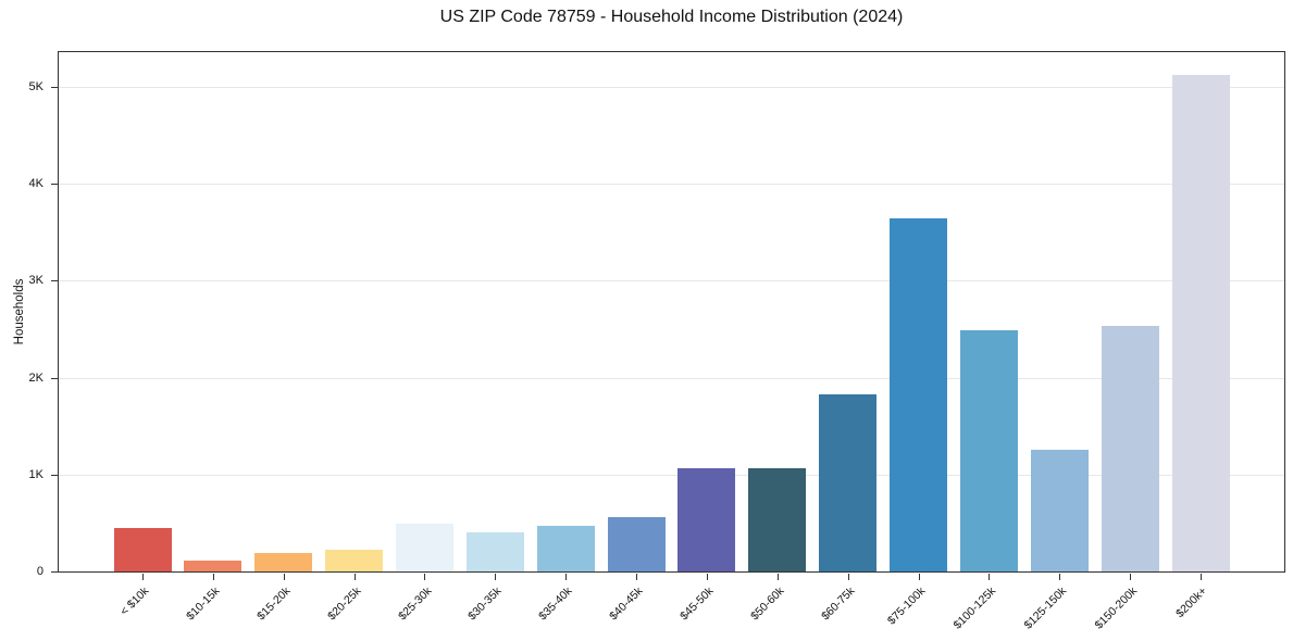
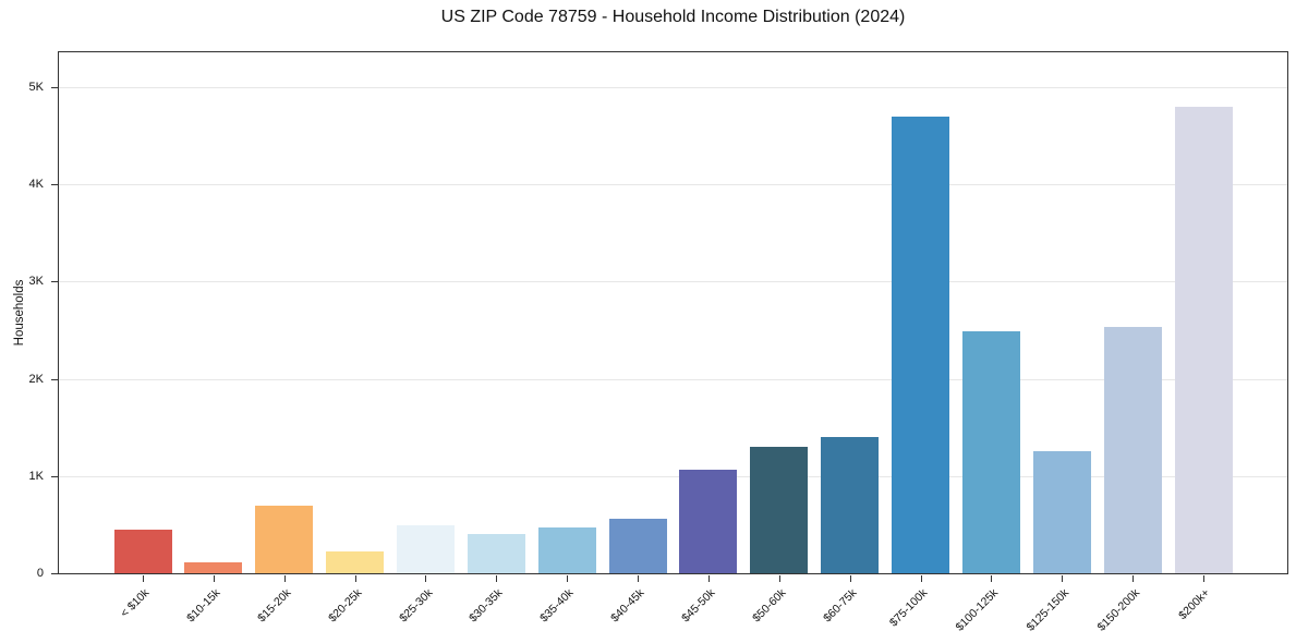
$15-20k: 0.2K -> 0.7K
$50-60k: 1.1K -> 1.3K
$60-75k: 1.8K -> 1.4K
$75-100k: 3.6K -> 4.7K
$200k+: 5.1K -> 4.8K
